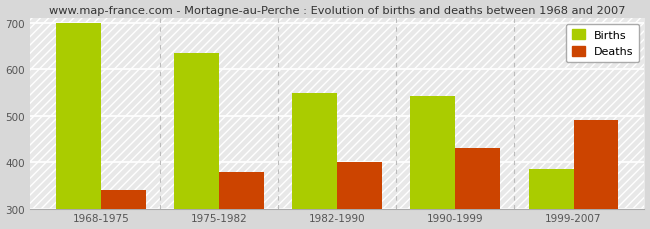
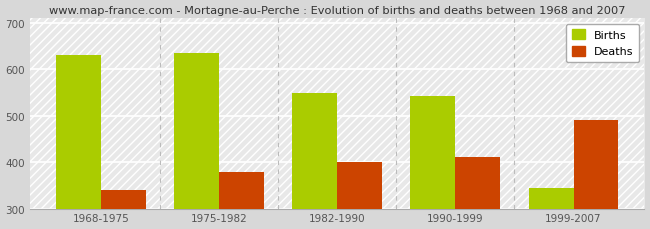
Births/1968-1975: 700 -> 630
Deaths/1990-1999: 430 -> 410
Births/1999-2007: 385 -> 345
